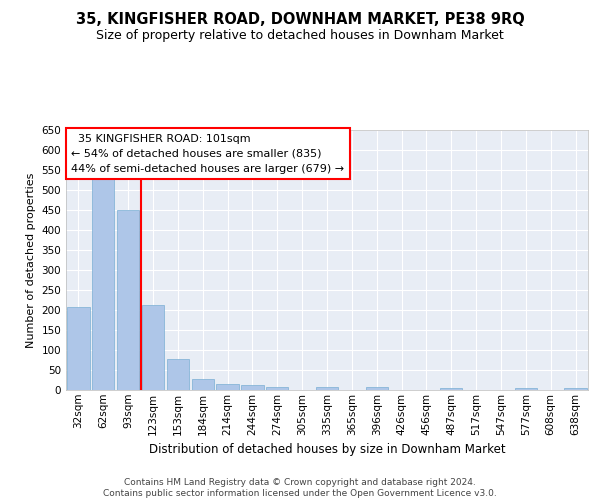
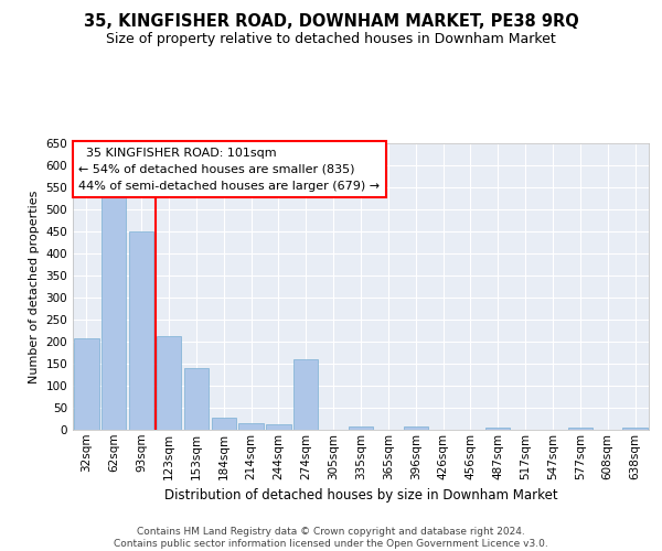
153sqm: 78 -> 140
274sqm: 8 -> 160
